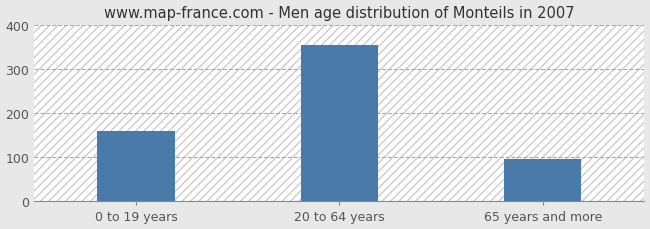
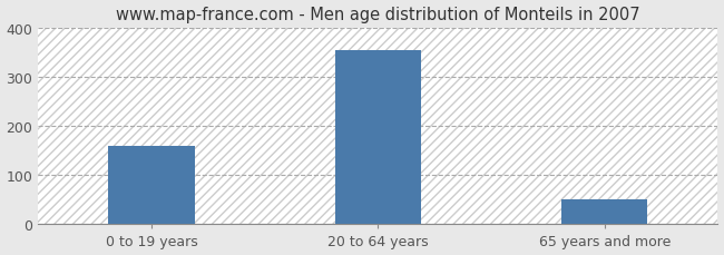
65 years and more: 97 -> 50
